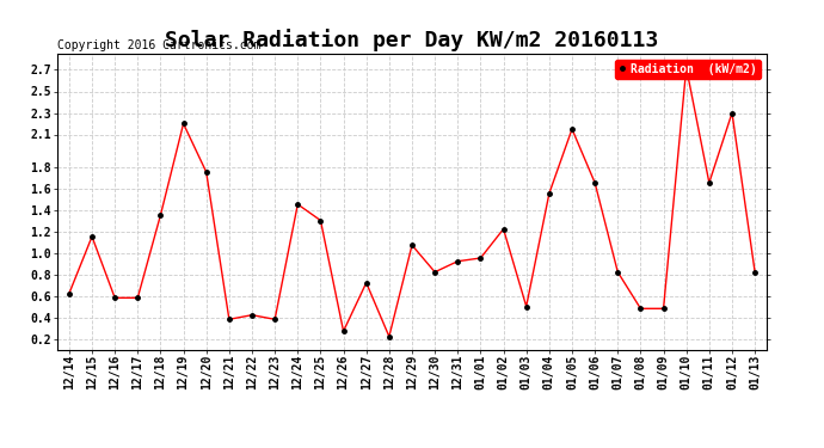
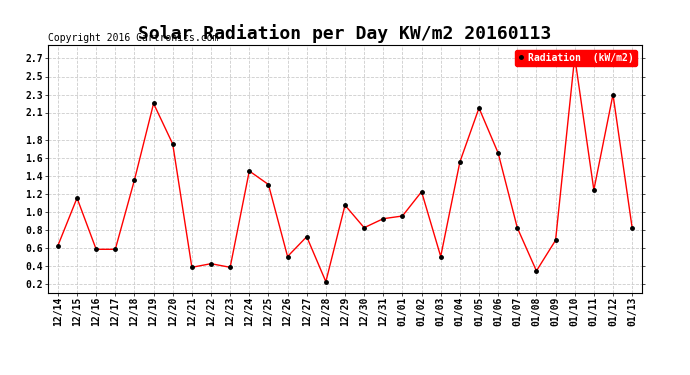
12/26: 0.27 -> 0.50
01/08: 0.48 -> 0.34
01/09: 0.48 -> 0.68
01/11: 1.65 -> 1.24
